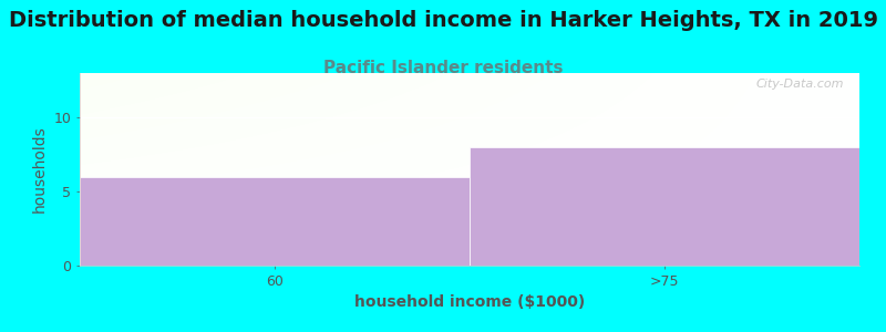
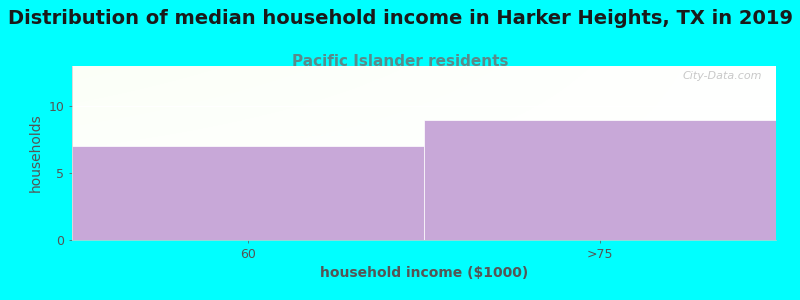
60: 6 -> 7
>75: 8 -> 9
